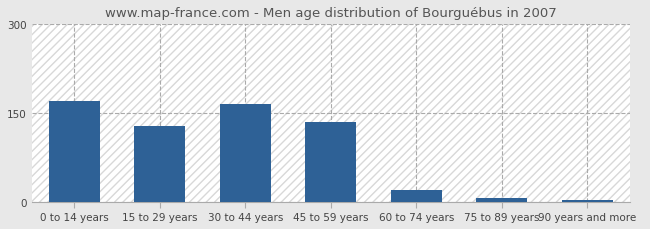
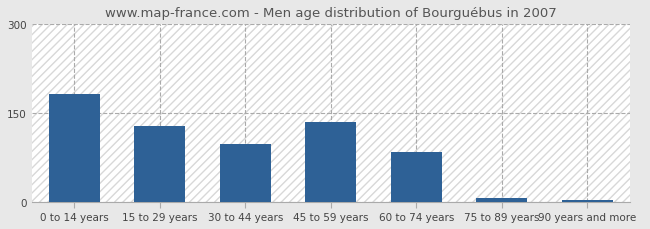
0 to 14 years: 170 -> 182
30 to 44 years: 165 -> 98
60 to 74 years: 20 -> 84
